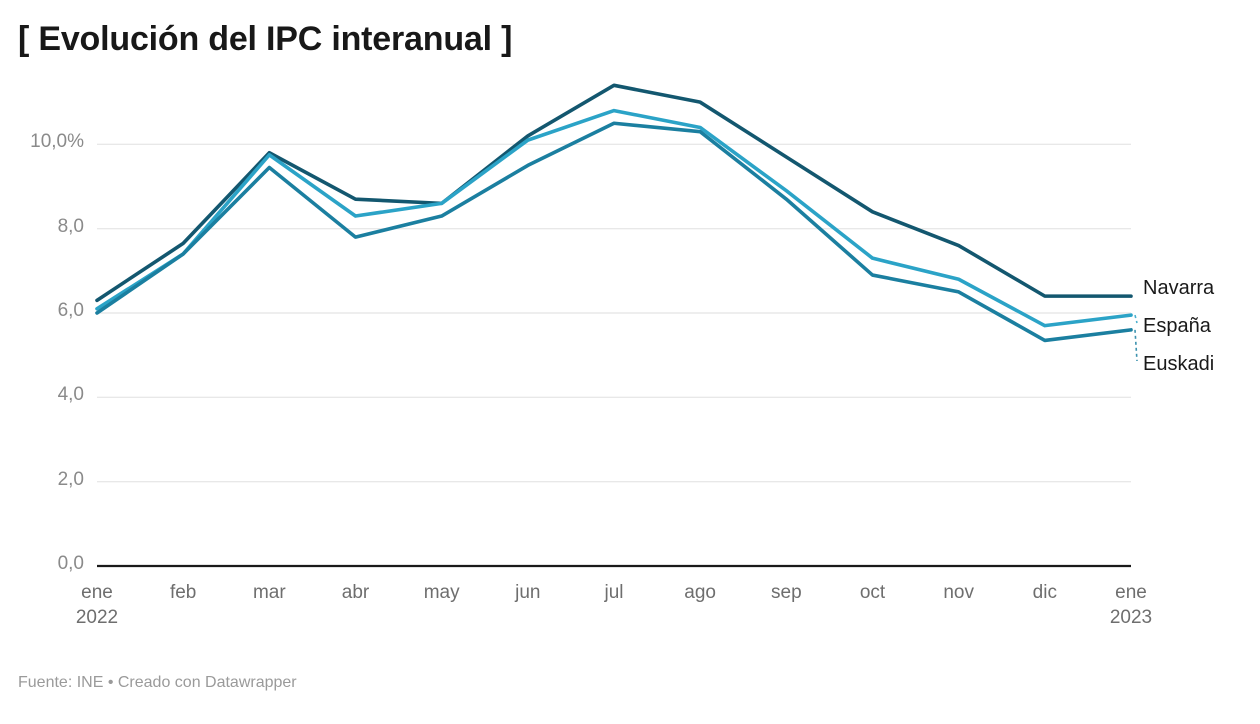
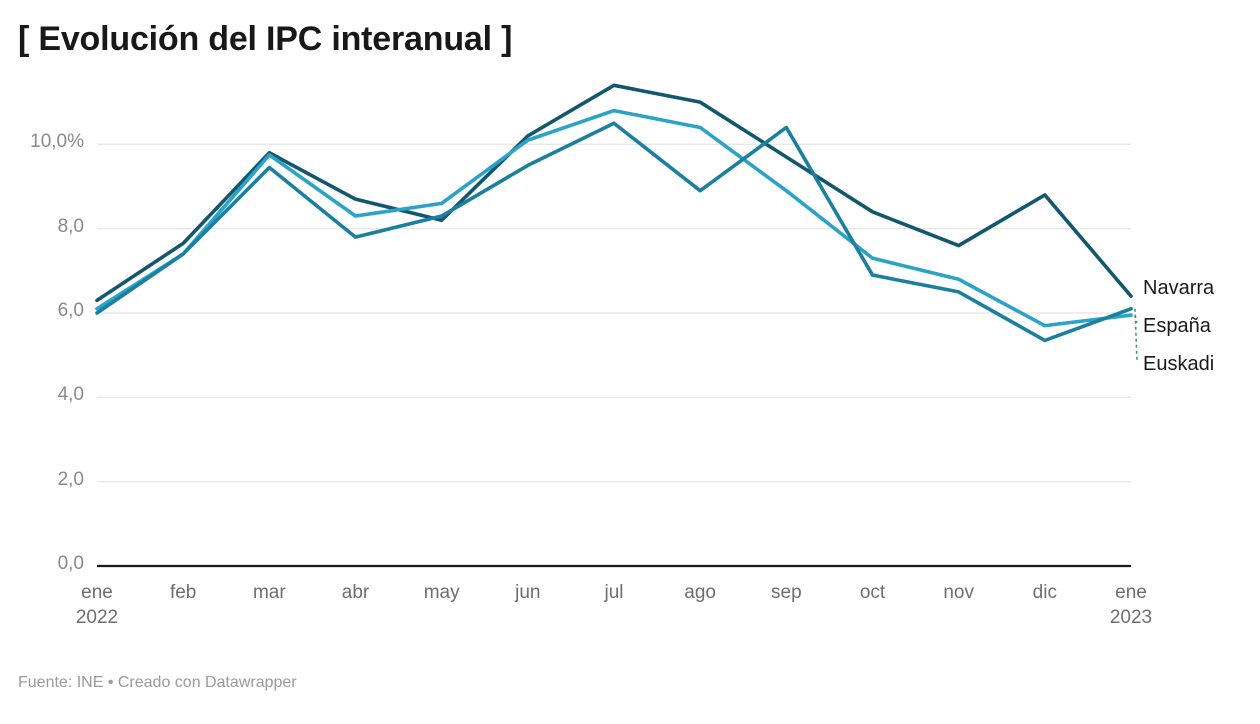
Navarra/may: 8,6% -> 8,2%
Euskadi/ago: 10,3% -> 8,9%
Euskadi/sep: 8,7% -> 10,4%
Navarra/dic: 6,4% -> 8,8%
Euskadi/ene 2023: 5,6% -> 6,1%
